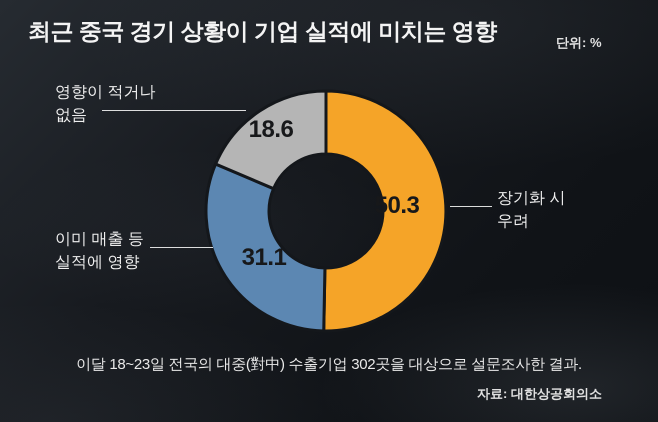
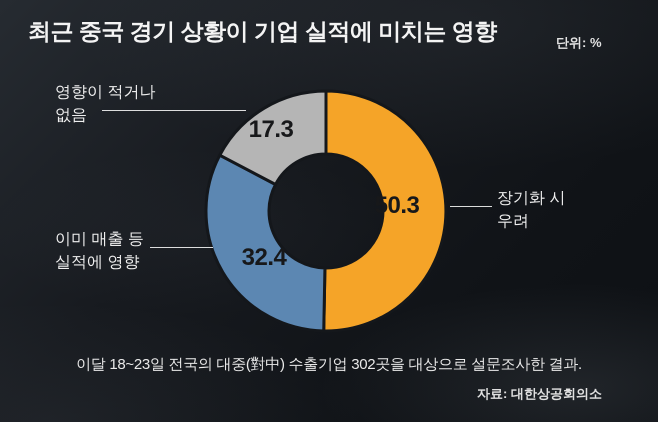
이미 매출 등 실적에 영향: 31.1 -> 32.4
영향이 적거나 없음: 18.6 -> 17.3
